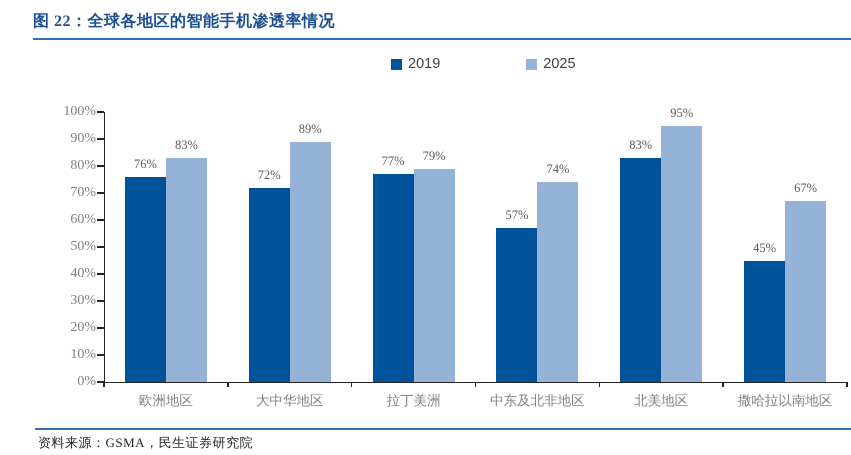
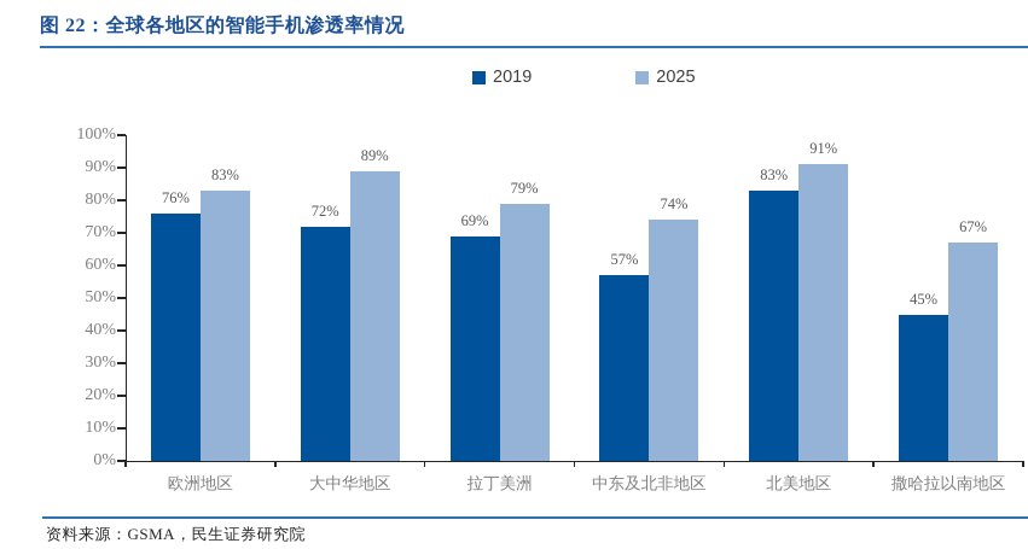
2019/拉丁美洲: 77% -> 69%
2025/北美地区: 95% -> 91%
